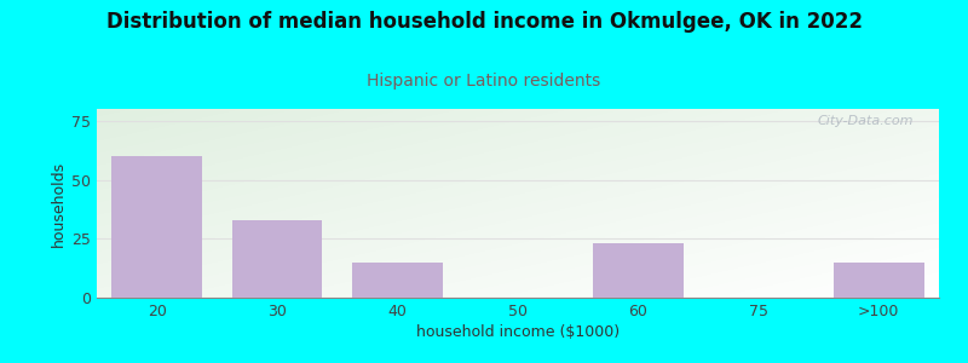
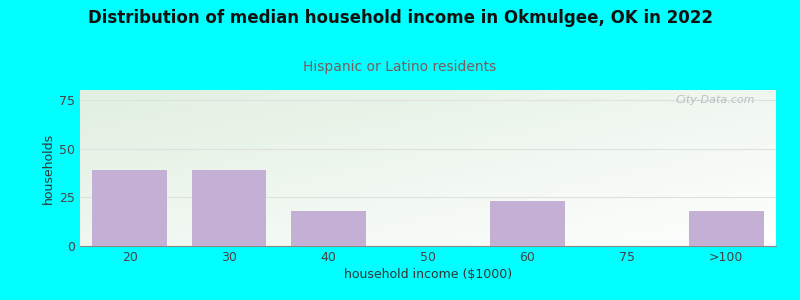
20: 60 -> 39
30: 33 -> 39
40: 15 -> 18
>100: 15 -> 18
